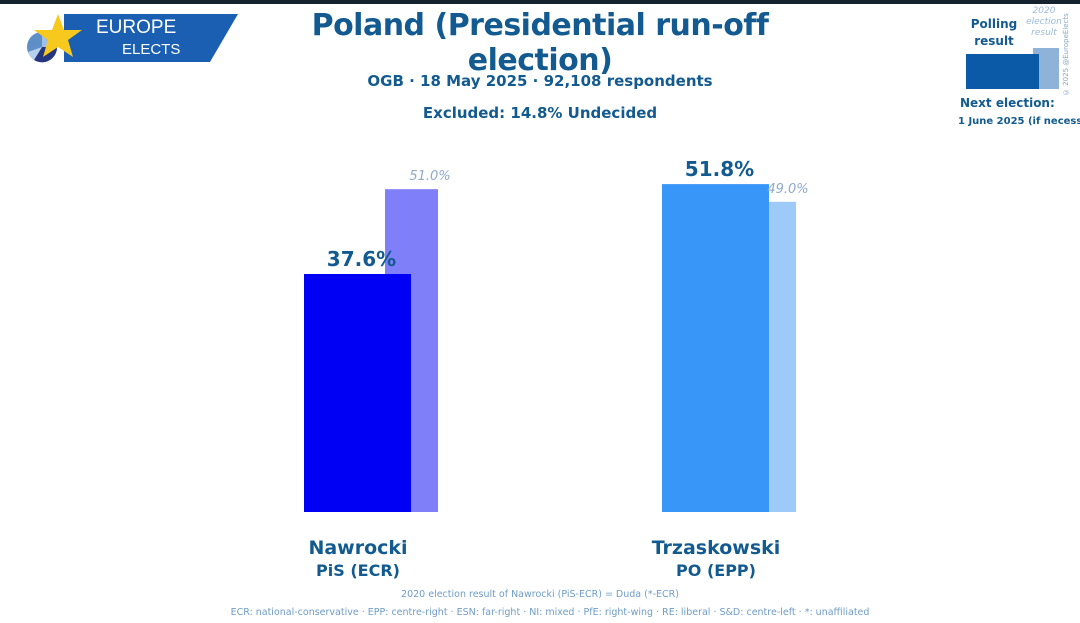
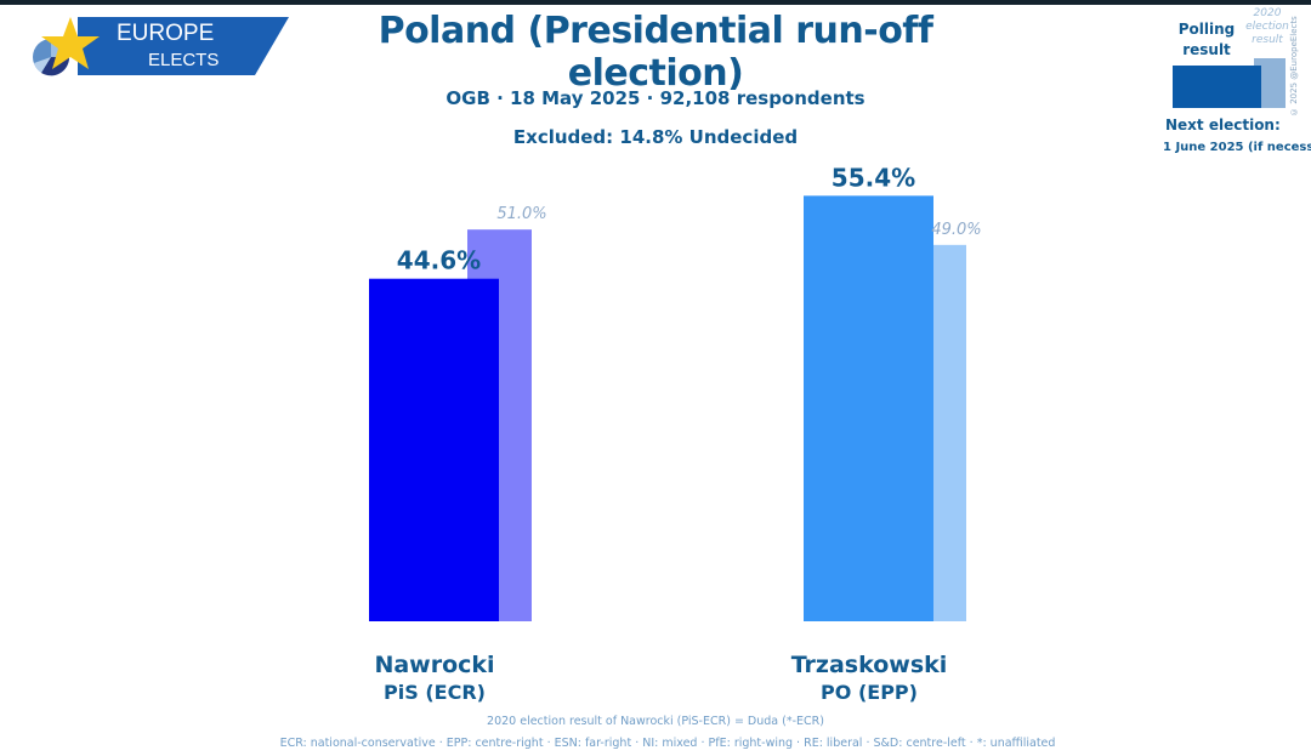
Polling result/Nawrocki: 37.6% -> 44.6%
Polling result/Trzaskowski: 51.8% -> 55.4%
